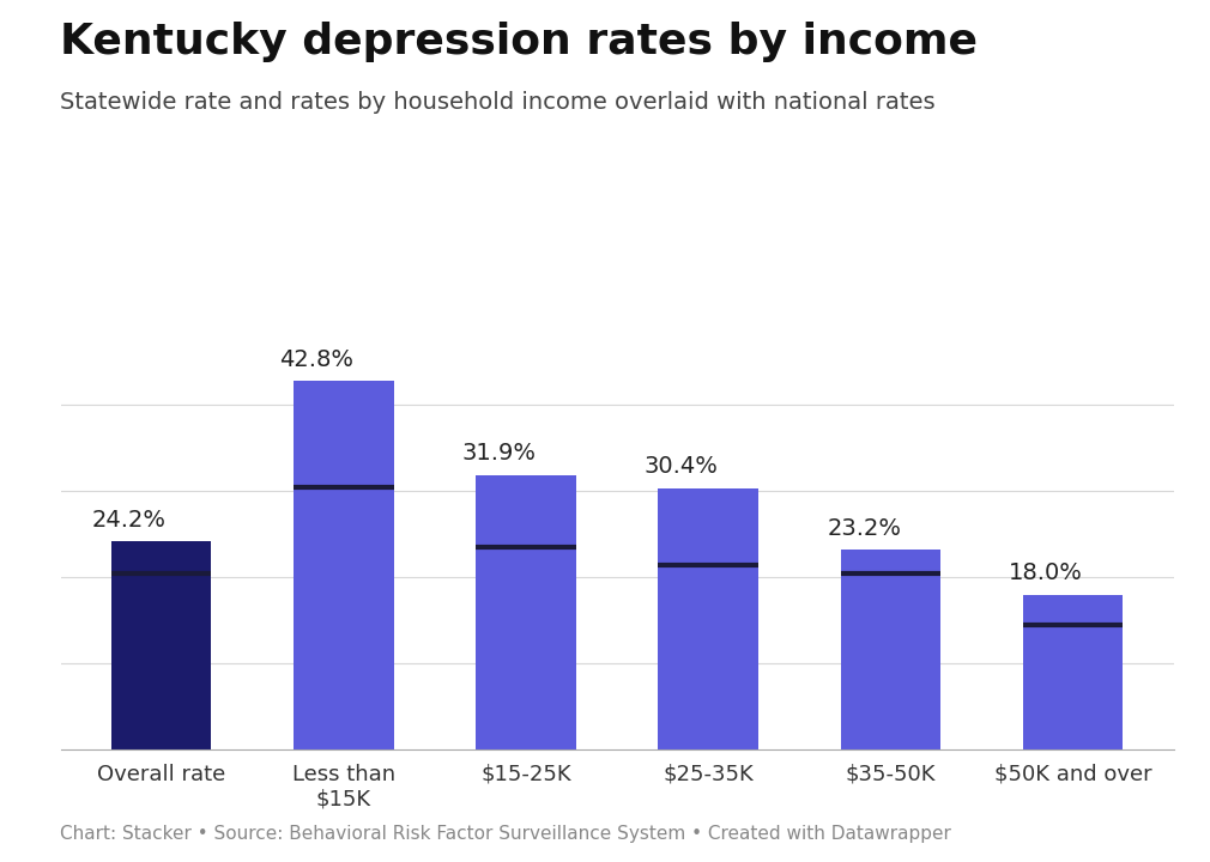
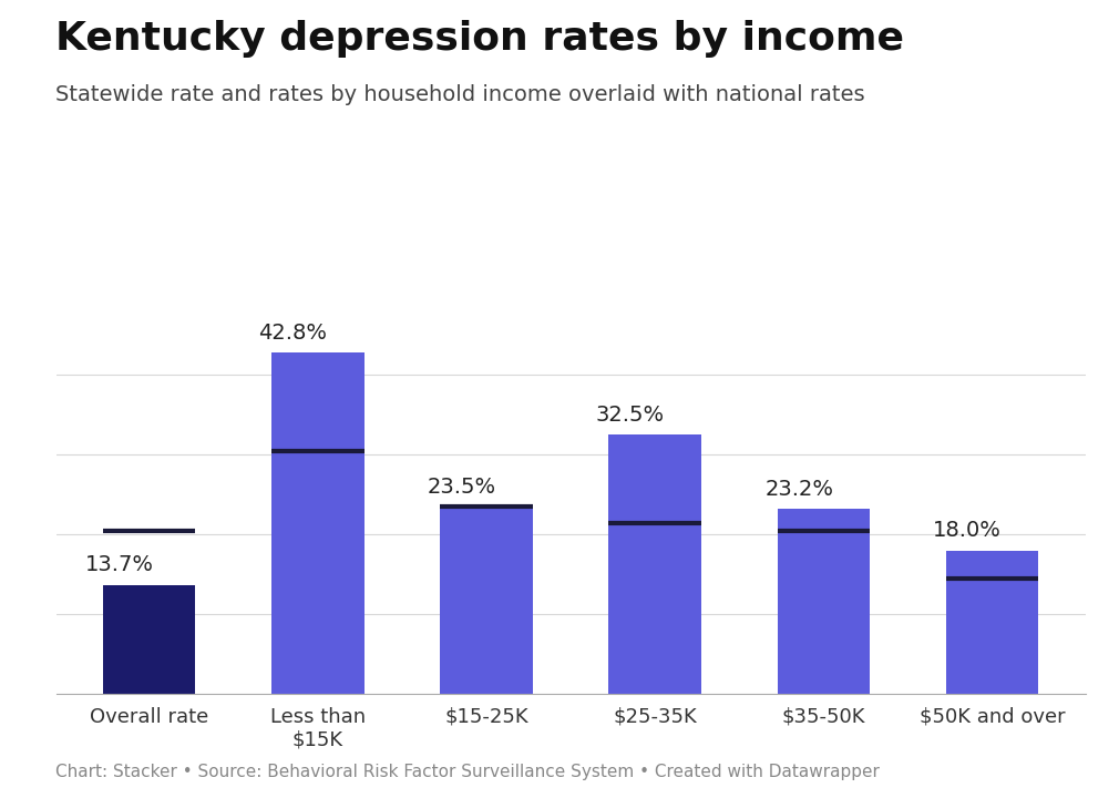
Overall rate: 24.2% -> 13.7%
$15-25K: 31.9% -> 23.5%
$25-35K: 30.4% -> 32.5%
